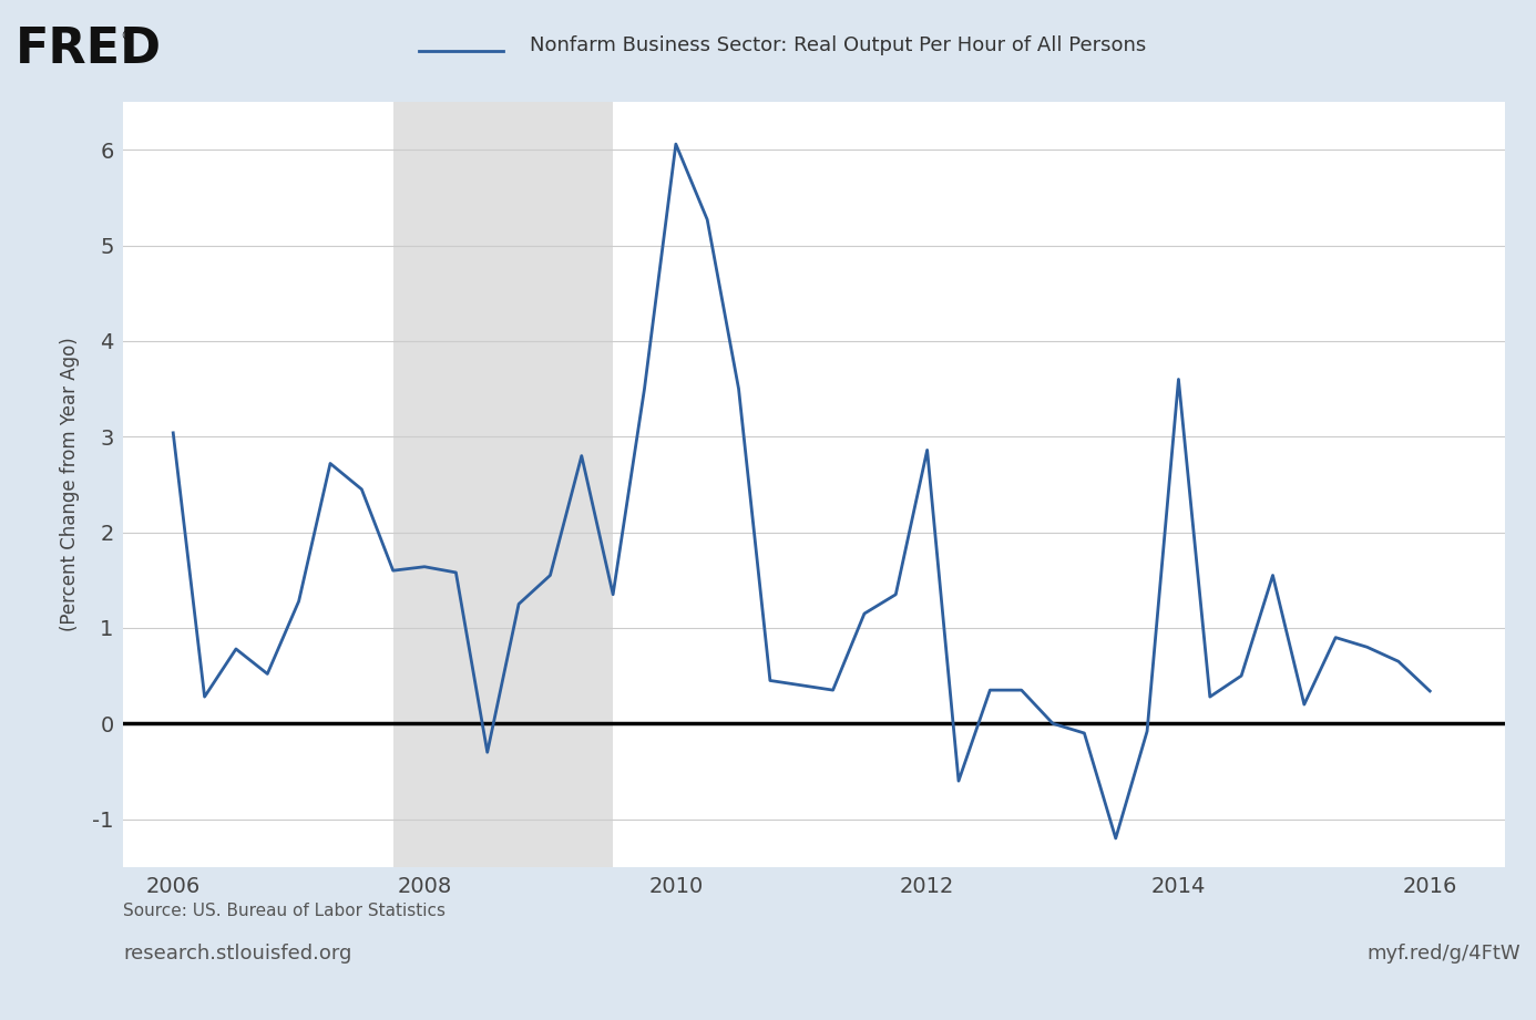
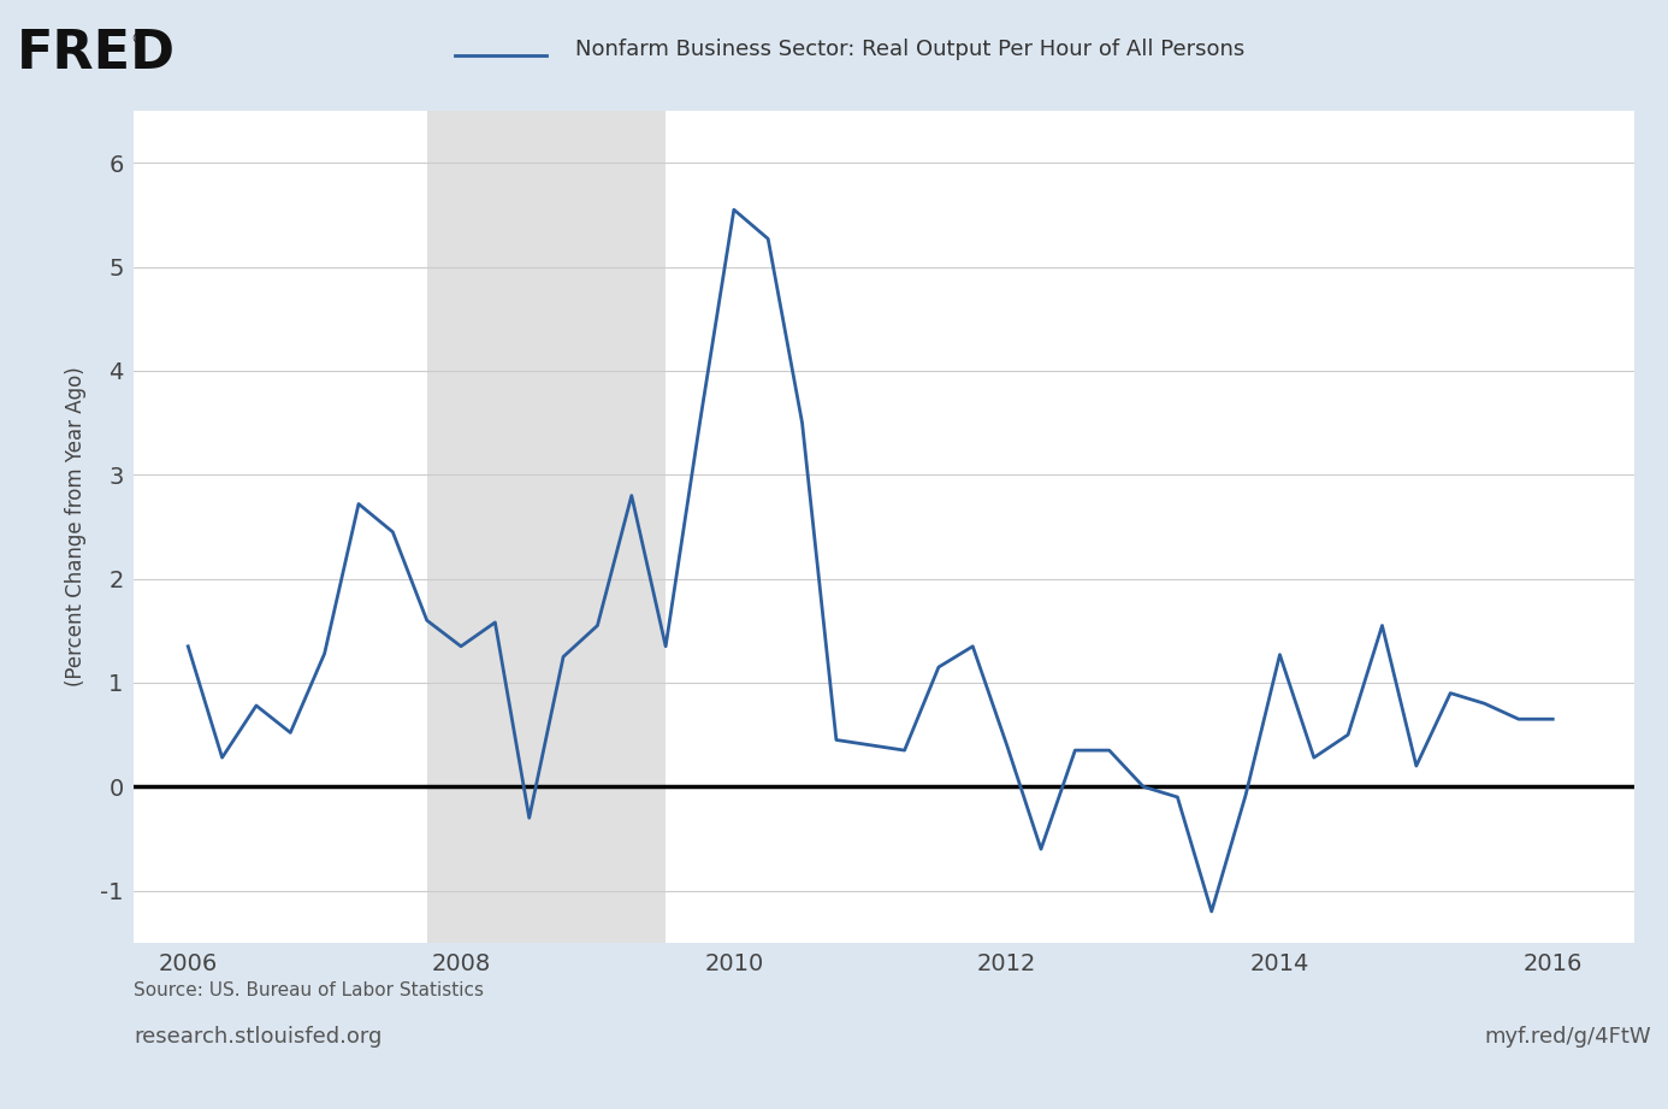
2006: 3.04 -> 1.35
2008: 1.64 -> 1.35
2010: 6.06 -> 5.55
2012: 2.86 -> 0.40
2014: 3.60 -> 1.27
2016: 0.34 -> 0.65
